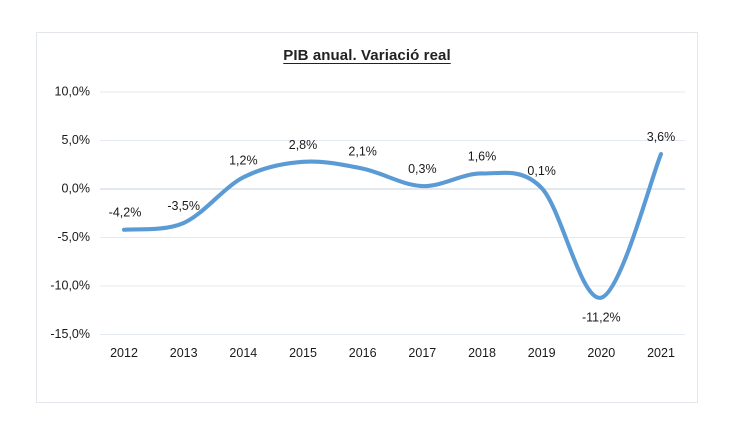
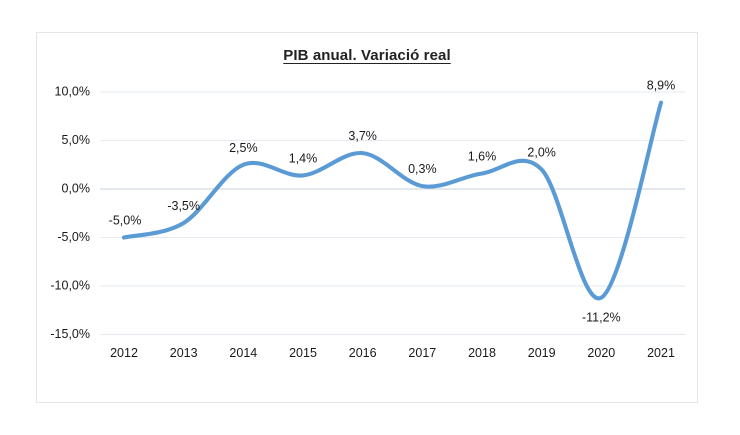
2012: -4,2% -> -5,0%
2014: 1,2% -> 2,5%
2015: 2,8% -> 1,4%
2016: 2,1% -> 3,7%
2019: 0,1% -> 2,0%
2021: 3,6% -> 8,9%
